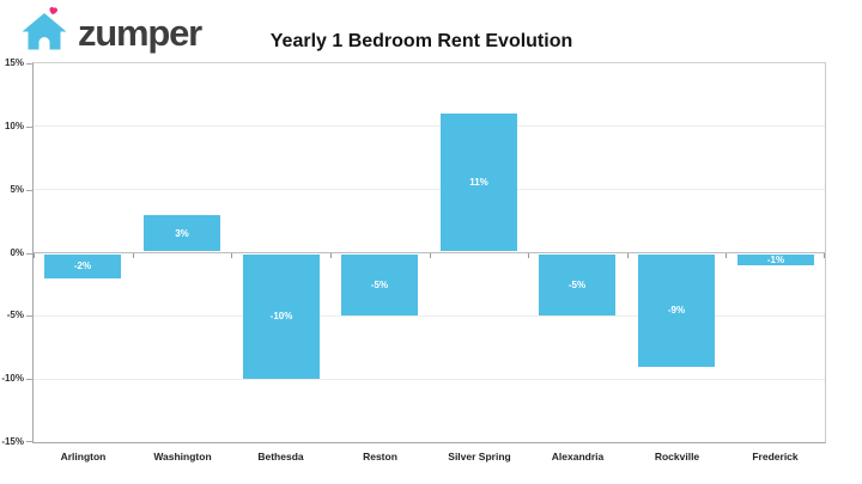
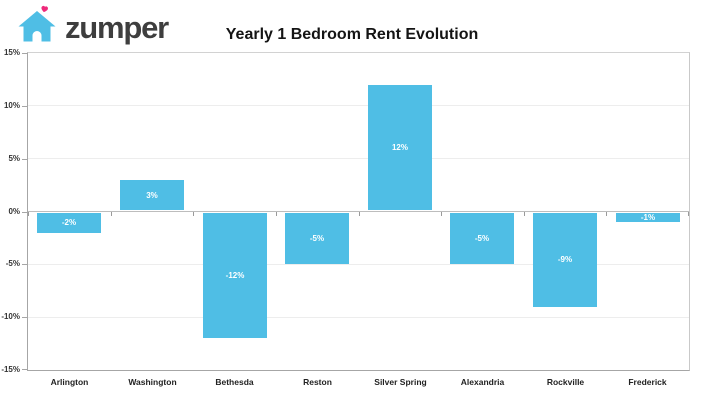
Bethesda: -10% -> -12%
Silver Spring: 11% -> 12%
